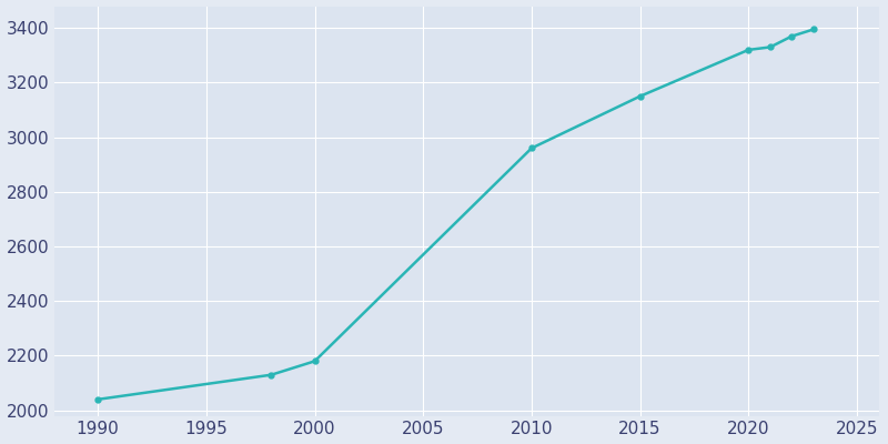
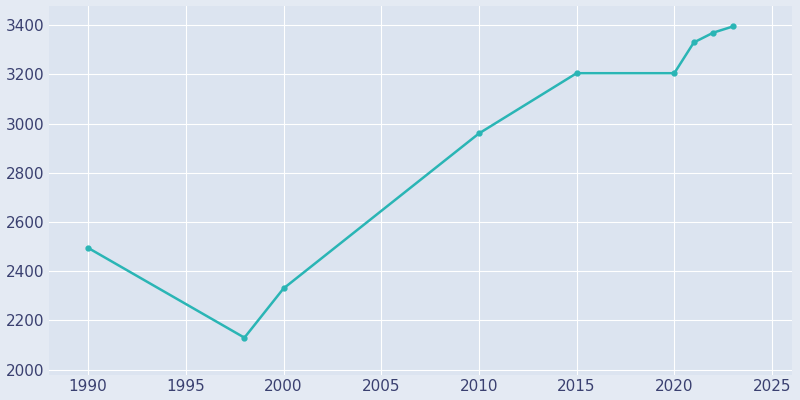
1990: 2040 -> 2495
2000: 2180 -> 2330
2015: 3150 -> 3205
2020: 3320 -> 3205
